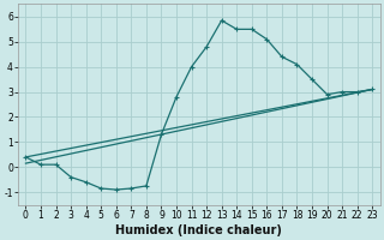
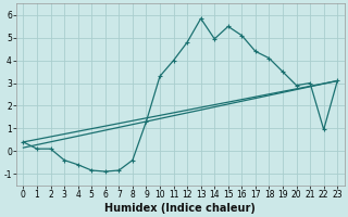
8: -0.75 -> -0.40
10: 2.80 -> 3.30
14: 5.50 -> 4.95
22: 3.00 -> 0.95
